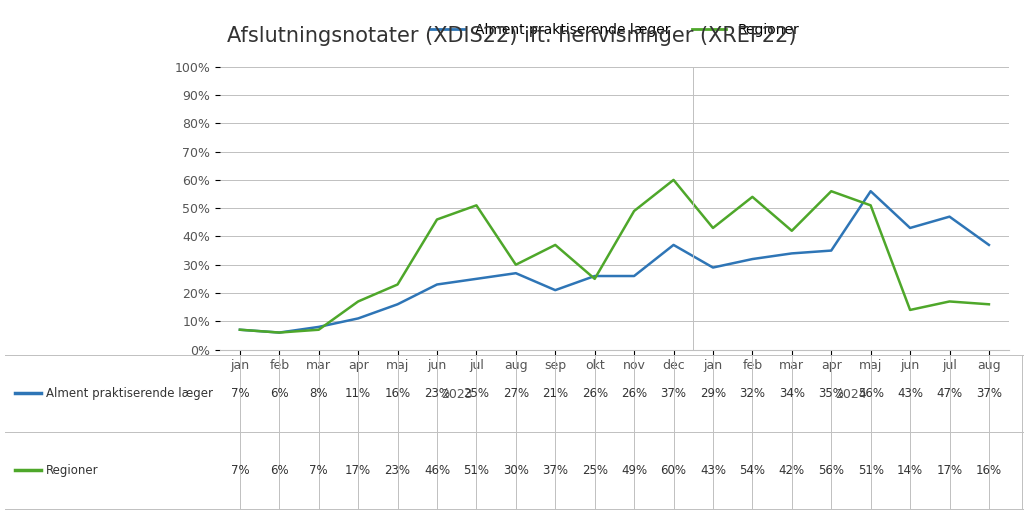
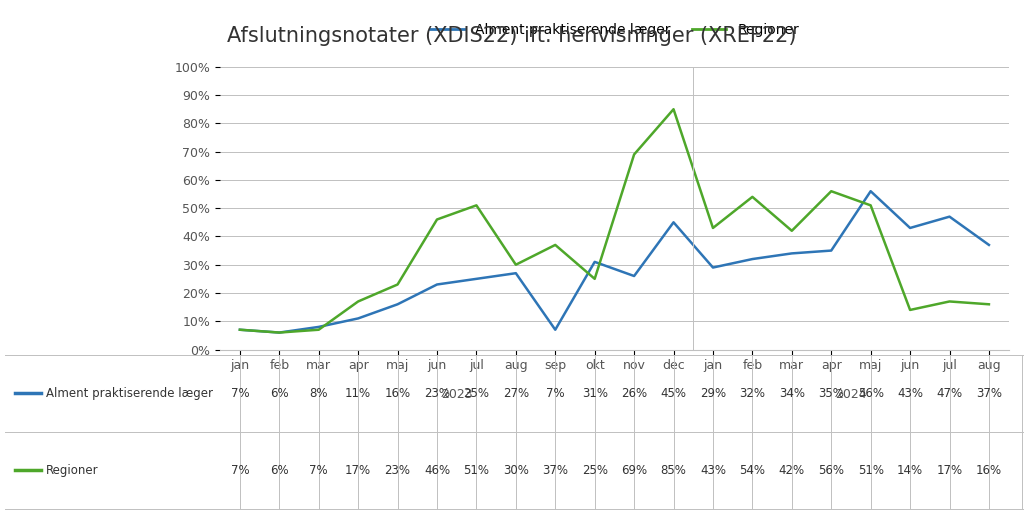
Alment praktiserende læger/sep: 21% -> 7%
Alment praktiserende læger/okt: 26% -> 31%
Regioner/nov: 49% -> 69%
Alment praktiserende læger/dec: 37% -> 45%
Regioner/dec: 60% -> 85%
